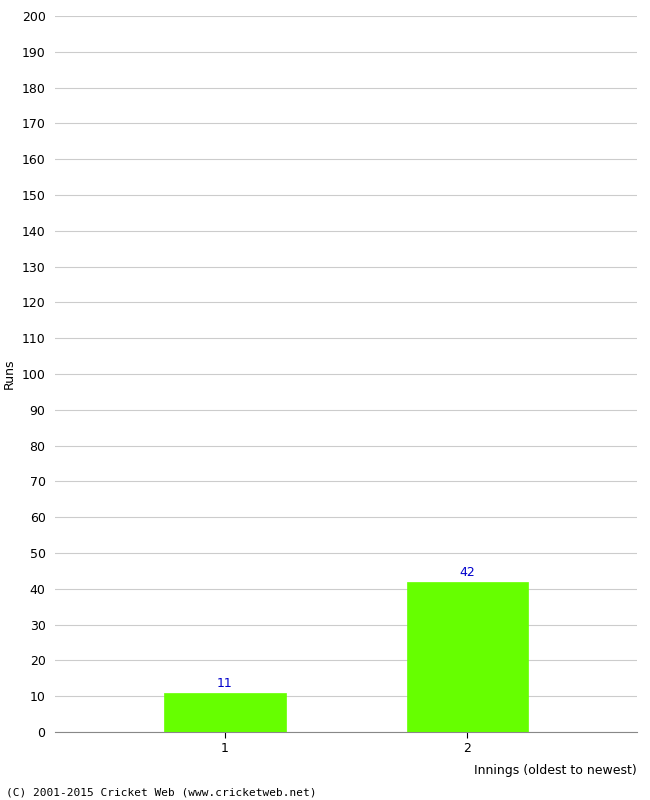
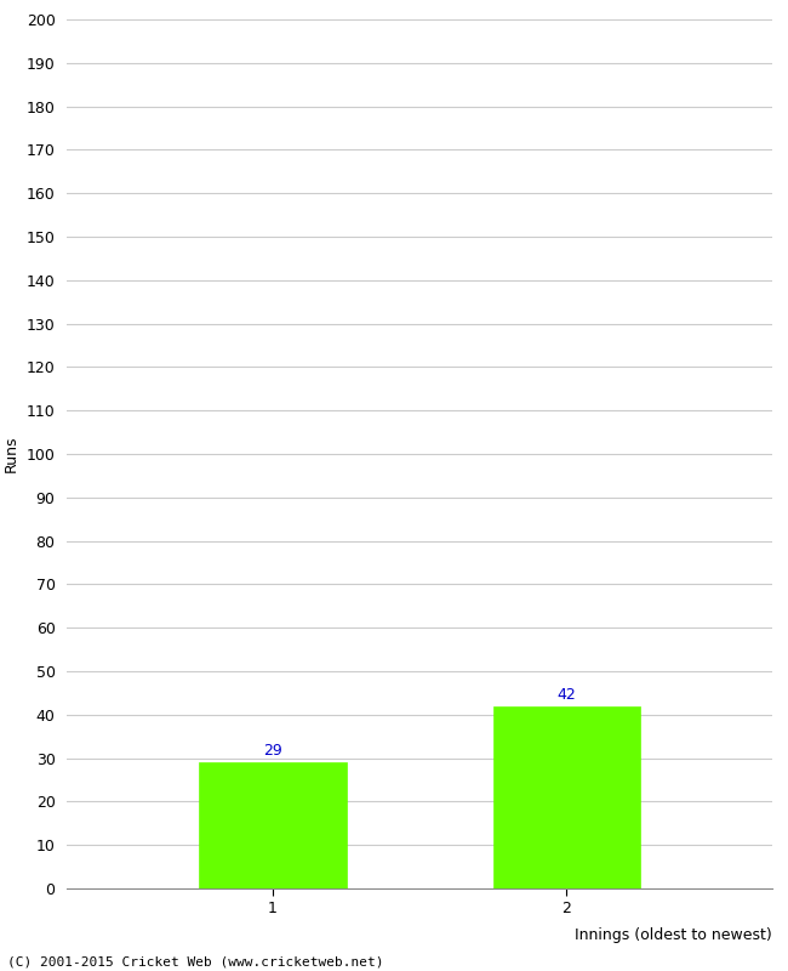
1: 11 -> 29
